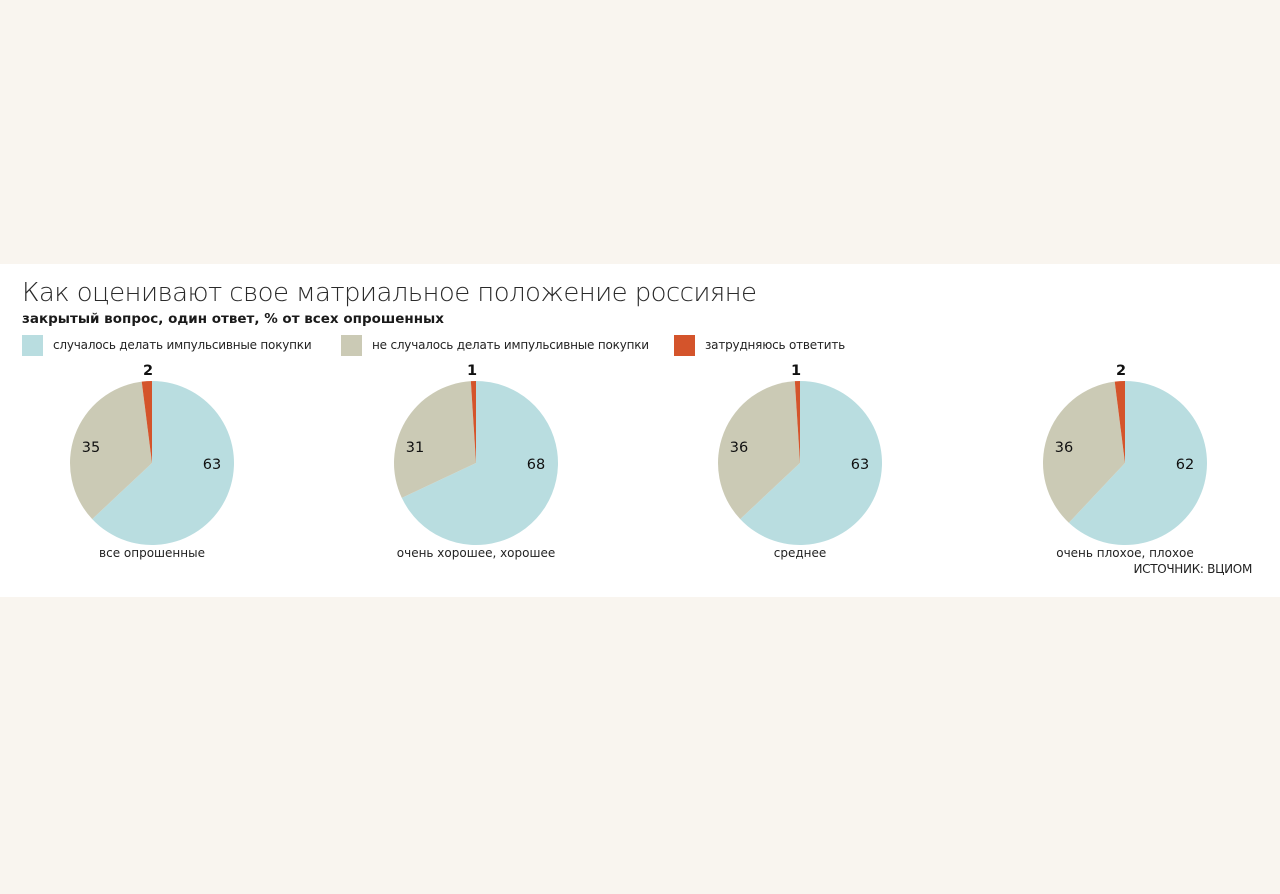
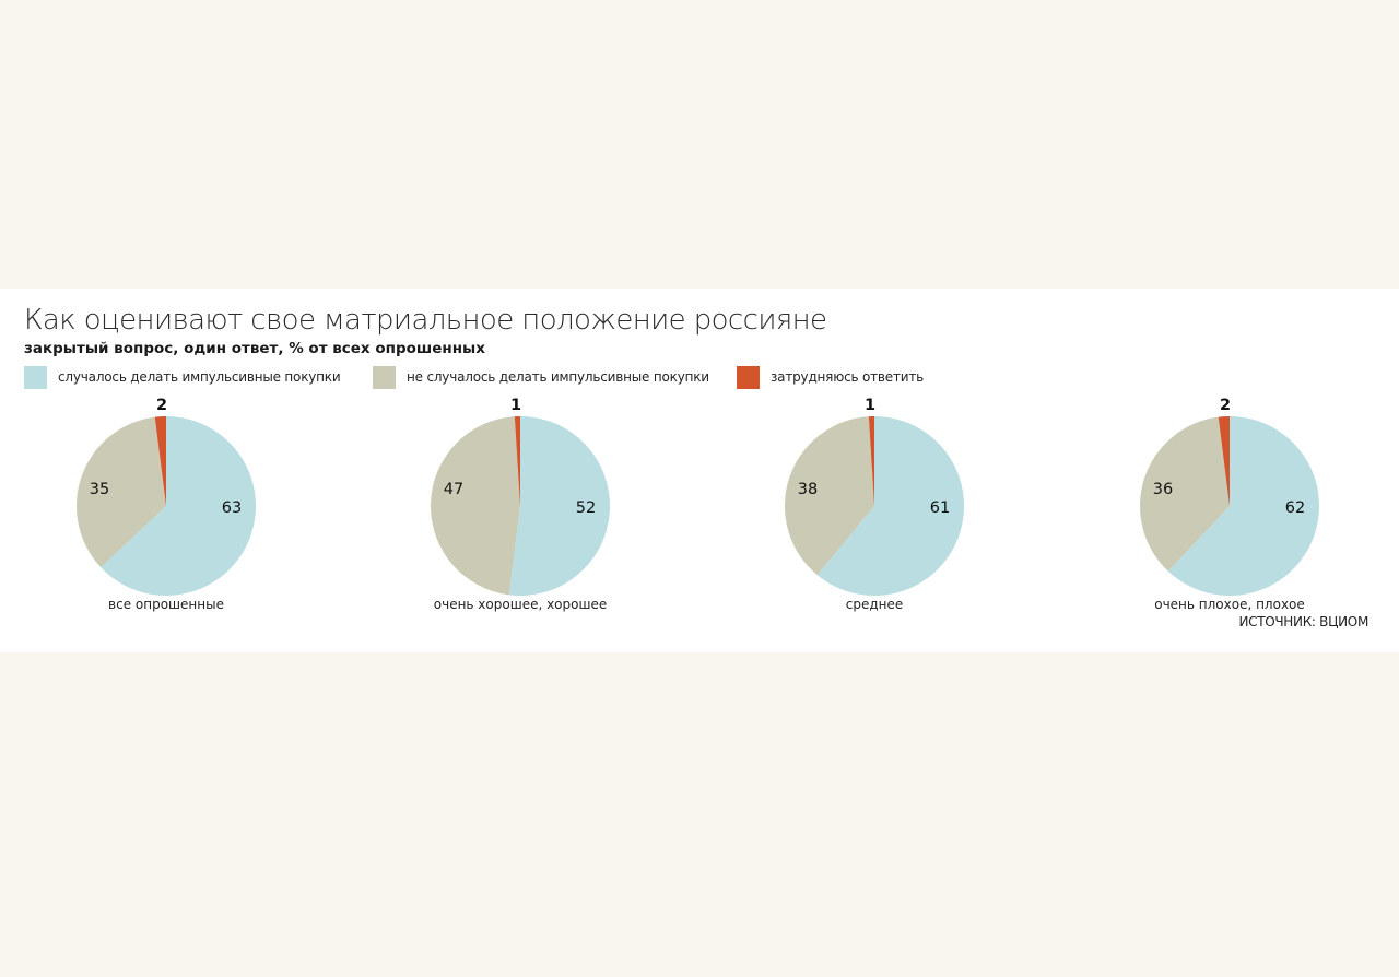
очень хорошее, хорошее/случалось делать импульсивные покупки: 68 -> 52
очень хорошее, хорошее/не случалось делать импульсивные покупки: 31 -> 47
среднее/случалось делать импульсивные покупки: 63 -> 61
среднее/не случалось делать импульсивные покупки: 36 -> 38
